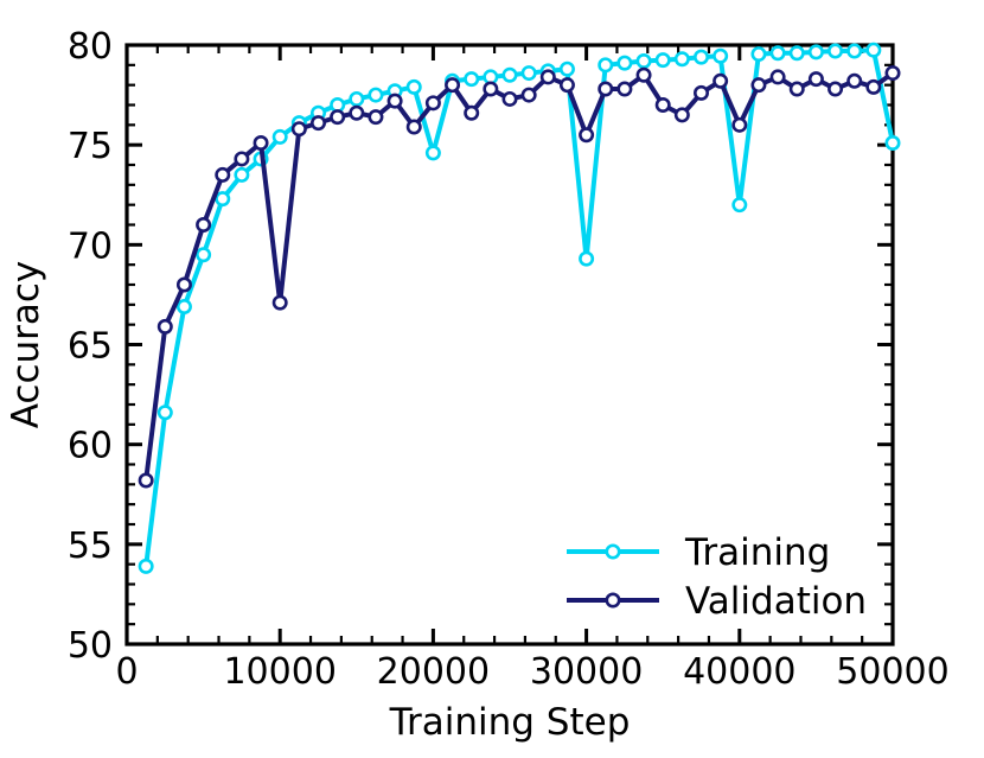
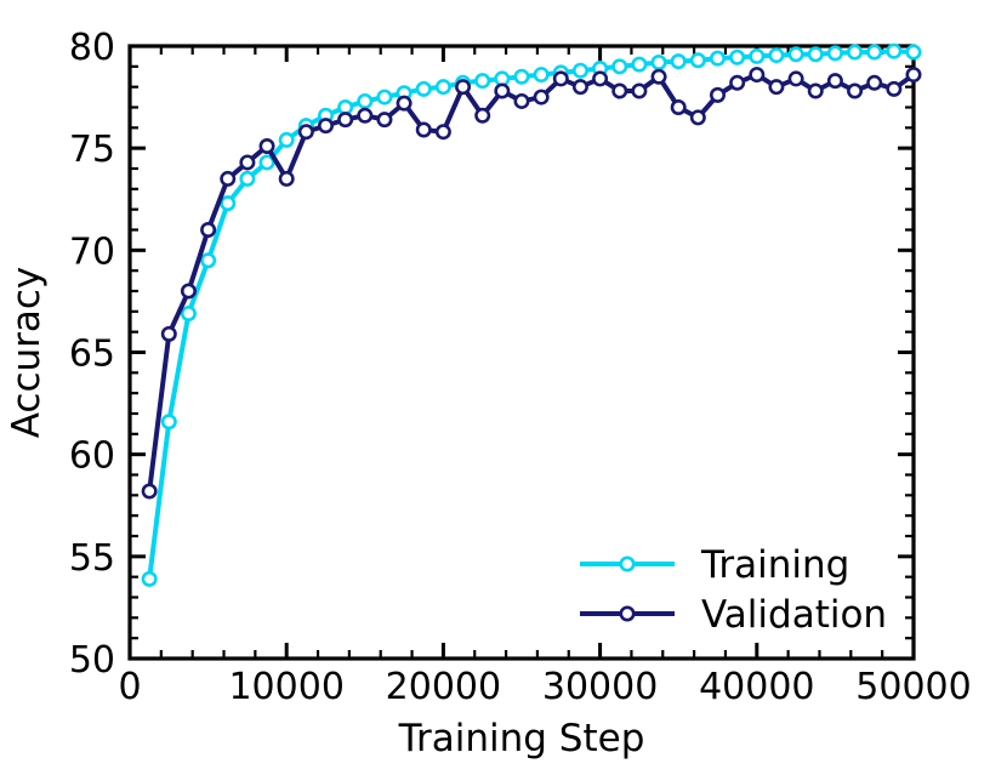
Validation/10000: 67.1 -> 73.5
Training/20000: 74.6 -> 78.0
Validation/20000: 77.1 -> 75.8
Training/30000: 69.3 -> 78.9
Validation/30000: 75.5 -> 78.4
Training/40000: 72.0 -> 79.5
Validation/40000: 76.0 -> 78.6
Training/50000: 75.1 -> 79.7
